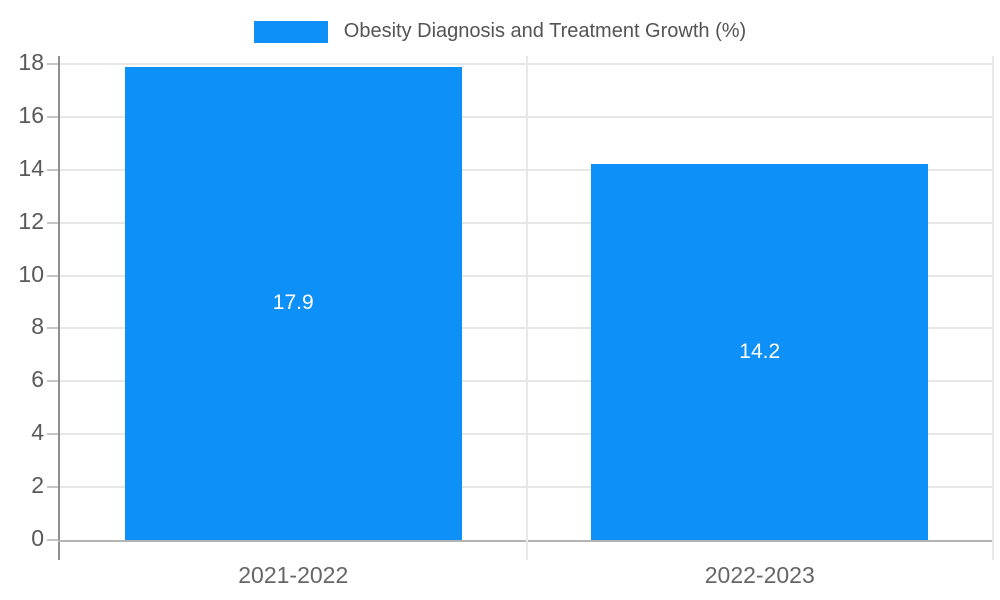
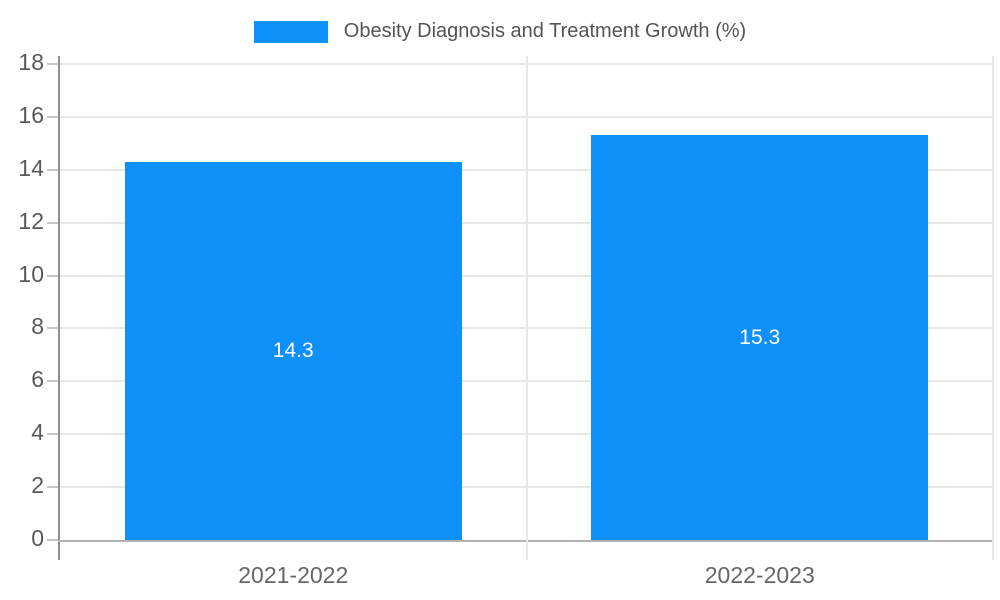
2021-2022: 17.9 -> 14.3
2022-2023: 14.2 -> 15.3
